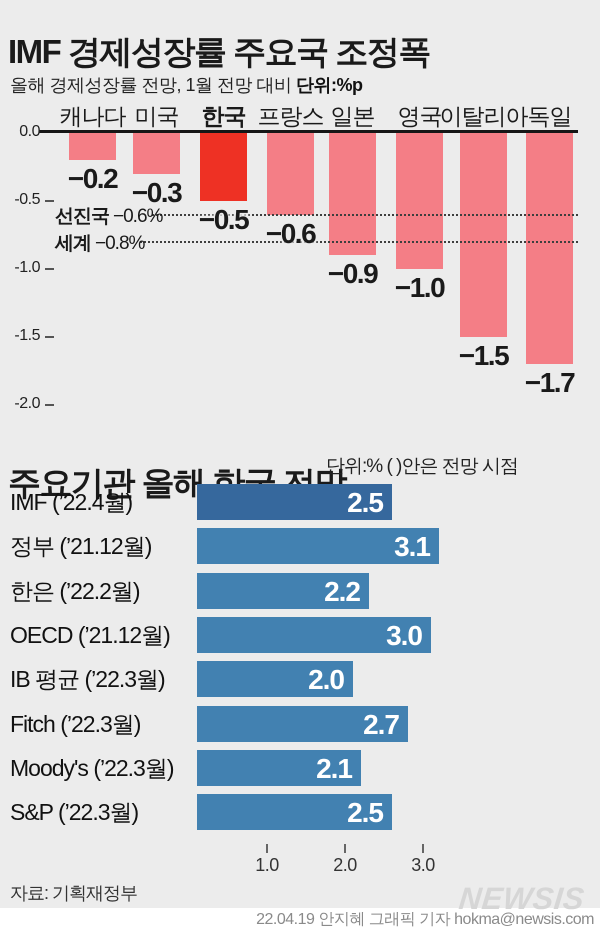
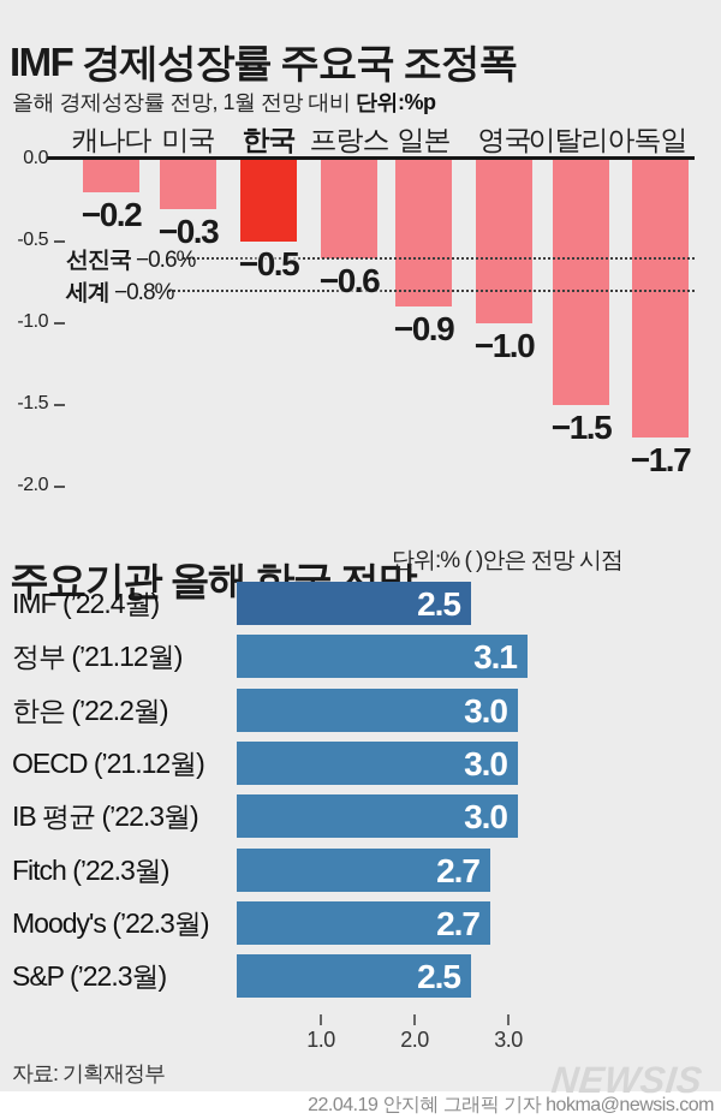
주요기관 올해 한국 전망/한은 (’22.2월): 2.2 -> 3.0
주요기관 올해 한국 전망/IB 평균 (’22.3월): 2.0 -> 3.0
주요기관 올해 한국 전망/Moody's (’22.3월): 2.1 -> 2.7
